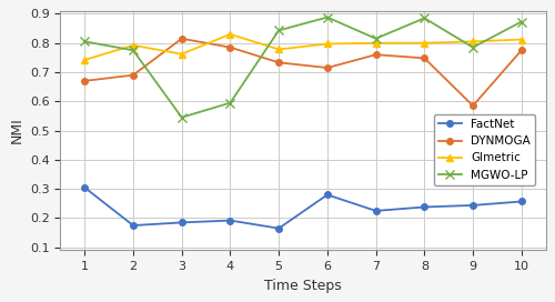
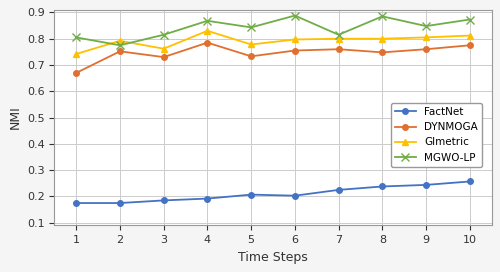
FactNet/1: 0.305 -> 0.175
DYNMOGA/2: 0.690 -> 0.752
DYNMOGA/3: 0.815 -> 0.730
MGWO-LP/3: 0.545 -> 0.815
MGWO-LP/4: 0.595 -> 0.868
FactNet/5: 0.165 -> 0.207
FactNet/6: 0.280 -> 0.203
DYNMOGA/6: 0.715 -> 0.755
DYNMOGA/9: 0.585 -> 0.760
MGWO-LP/9: 0.785 -> 0.848
